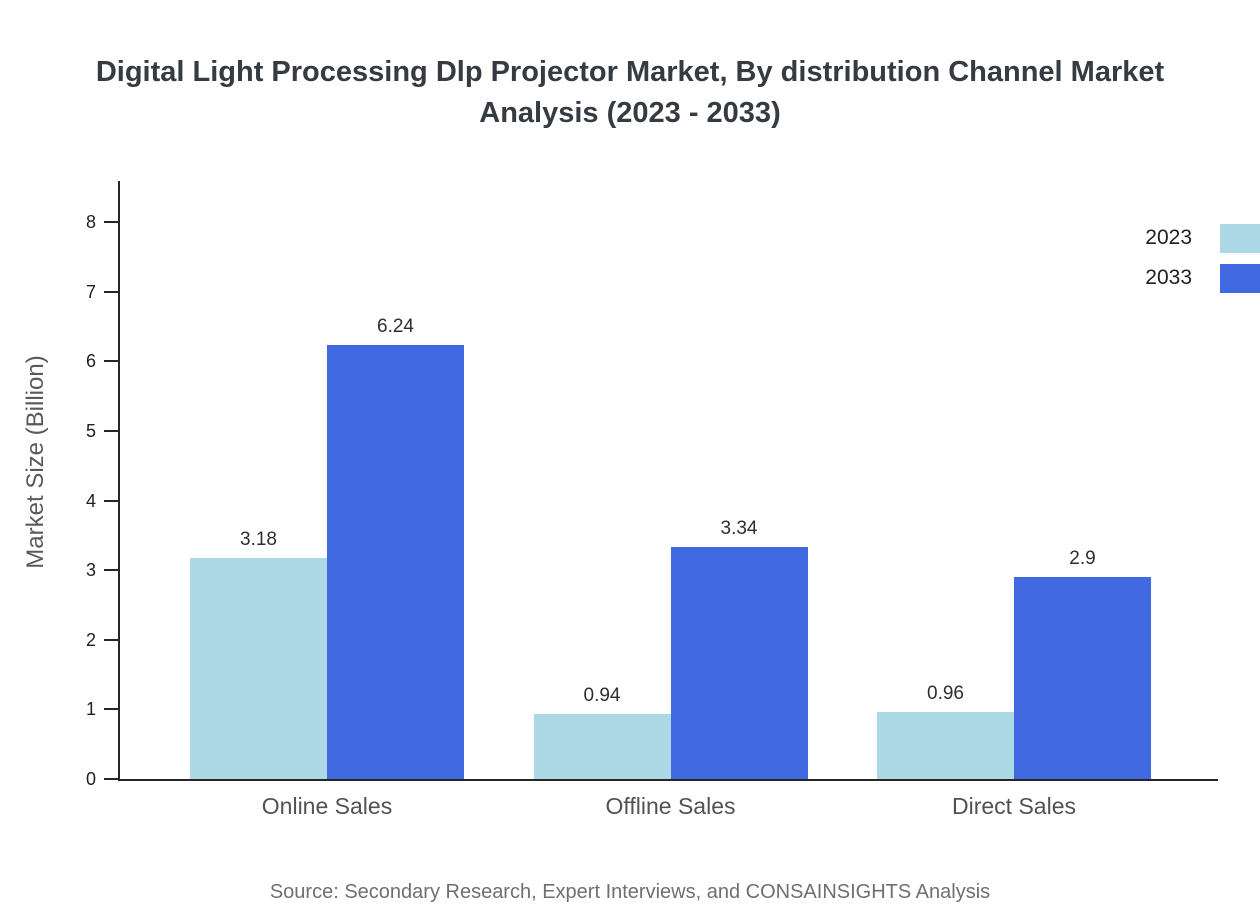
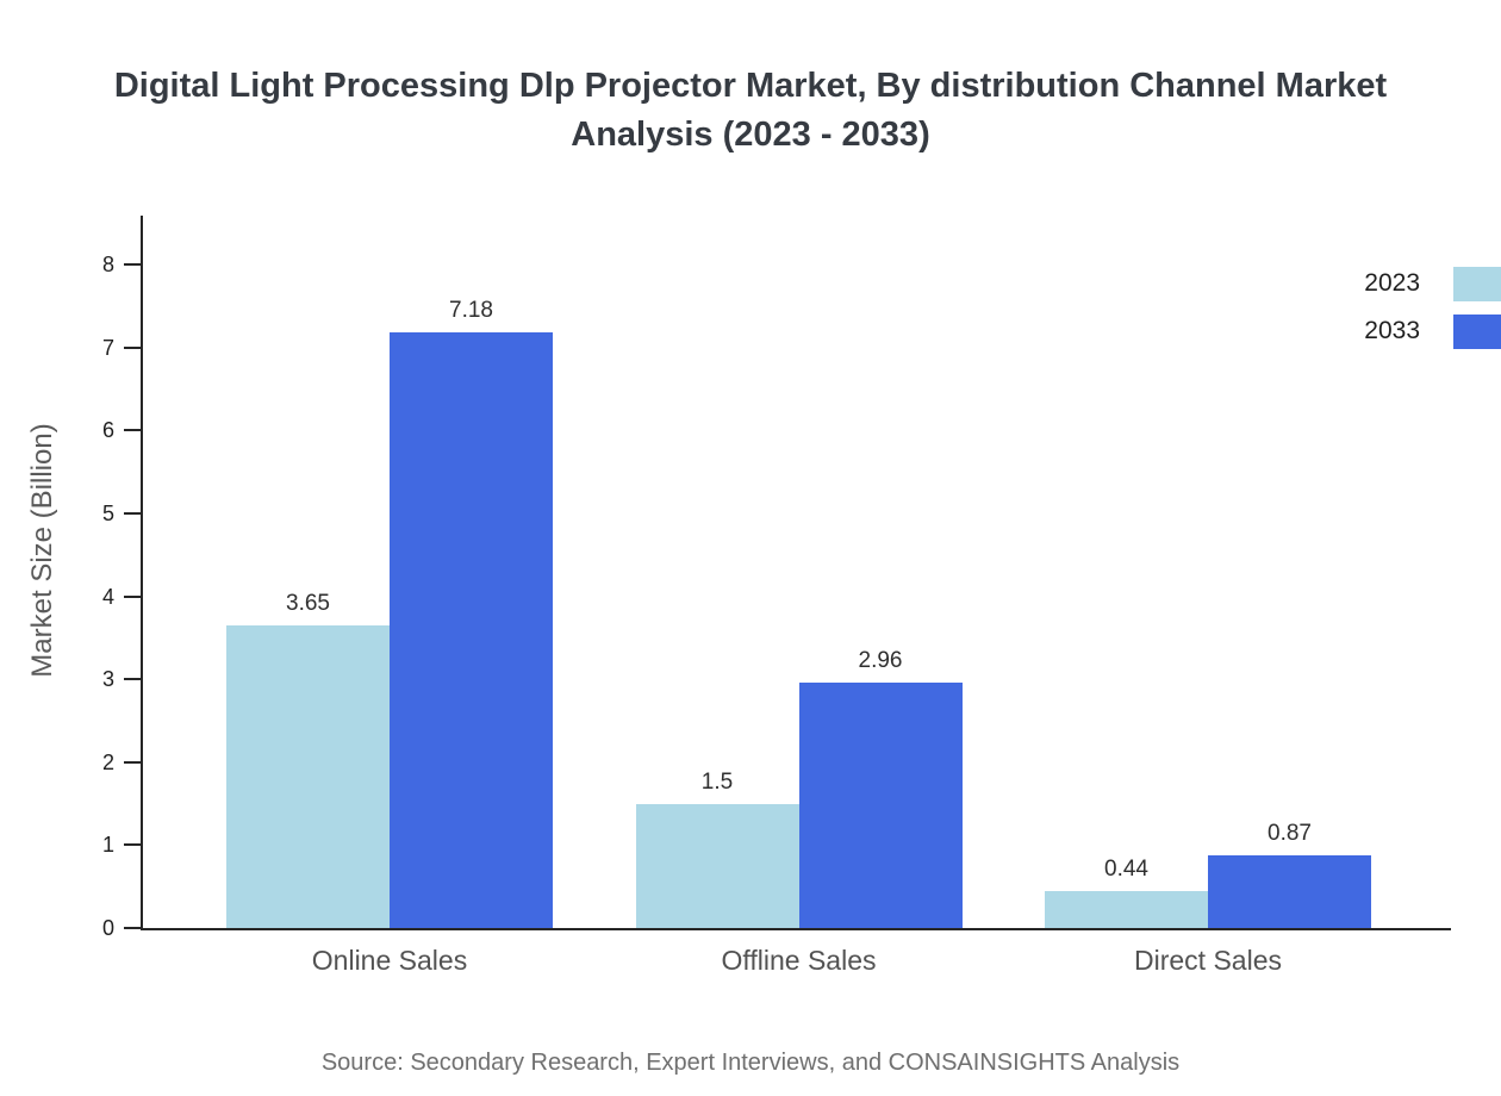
2023/Online Sales: 3.18 -> 3.65
2033/Online Sales: 6.24 -> 7.18
2023/Offline Sales: 0.94 -> 1.5
2033/Offline Sales: 3.34 -> 2.96
2023/Direct Sales: 0.96 -> 0.44
2033/Direct Sales: 2.9 -> 0.87
